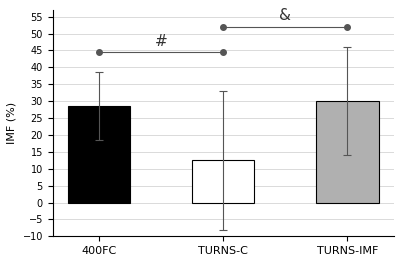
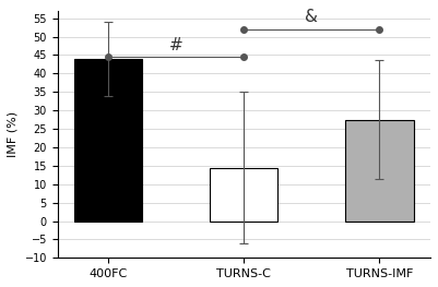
400FC: 28.5 -> 44.0
TURNS-C: 12.5 -> 14.5
TURNS-IMF: 30.0 -> 27.5
